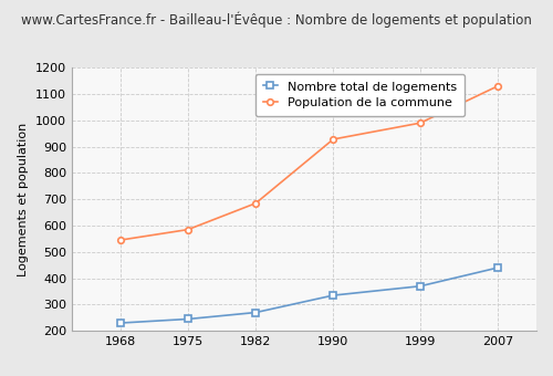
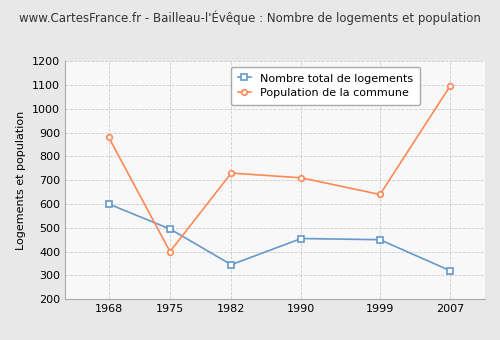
Nombre total de logements/1968: 230 -> 600
Population de la commune/1968: 545 -> 880
Nombre total de logements/1975: 245 -> 495
Population de la commune/1975: 585 -> 400
Nombre total de logements/1982: 270 -> 345
Population de la commune/1982: 685 -> 730
Nombre total de logements/1990: 335 -> 455
Population de la commune/1990: 928 -> 710
Nombre total de logements/1999: 370 -> 450
Population de la commune/1999: 990 -> 640
Nombre total de logements/2007: 440 -> 320
Population de la commune/2007: 1130 -> 1095
